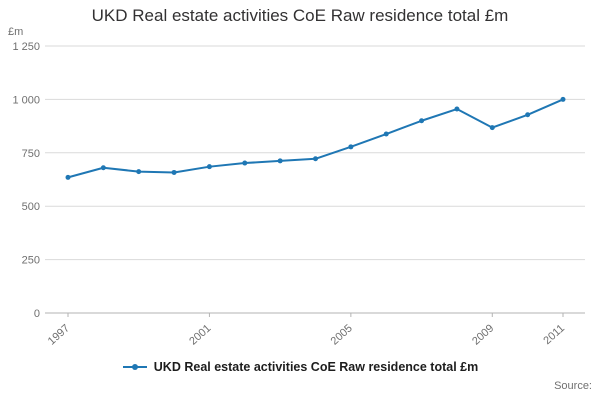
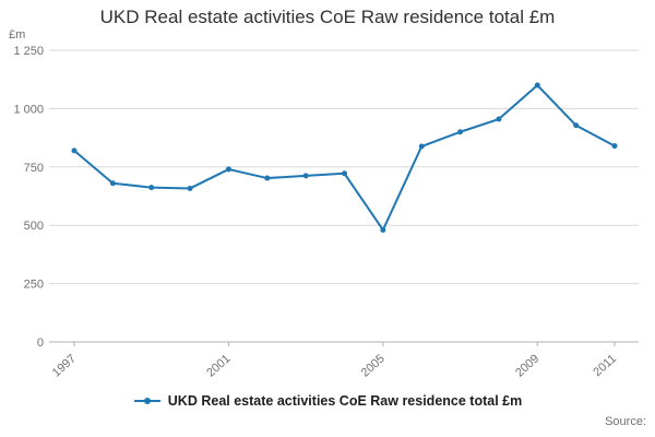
1997: 640 -> 820
2001: 680 -> 740
2005: 780 -> 480
2009: 870 -> 1100
2011: 1000 -> 840
